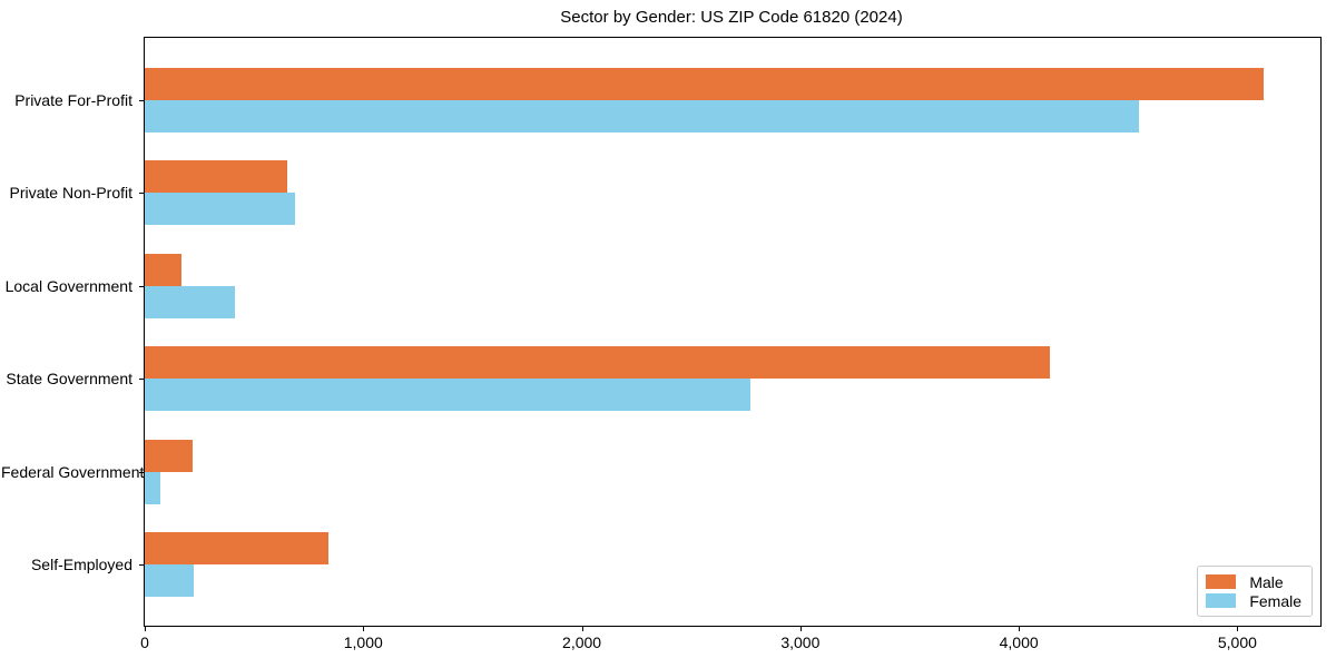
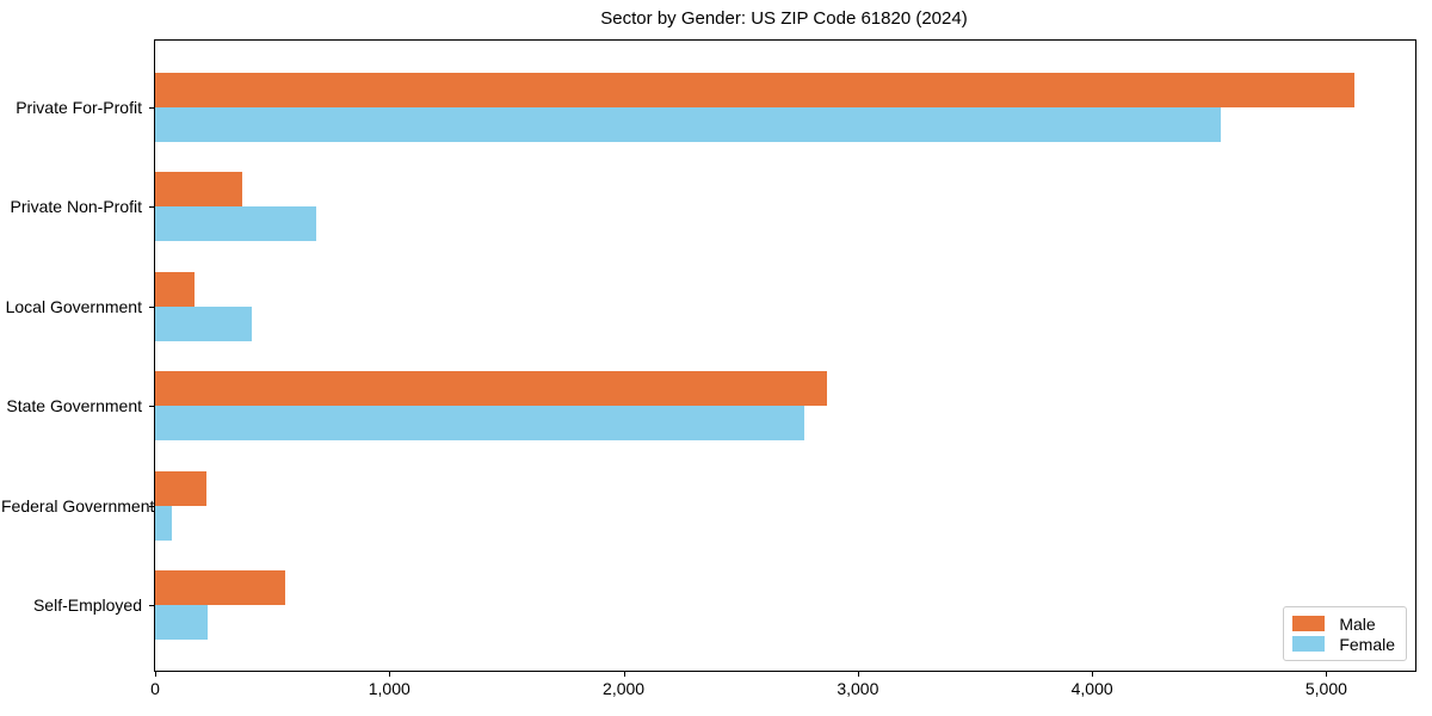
Male/Private Non-Profit: 650 -> 370
Male/State Government: 4140 -> 2870
Male/Self-Employed: 840 -> 560
